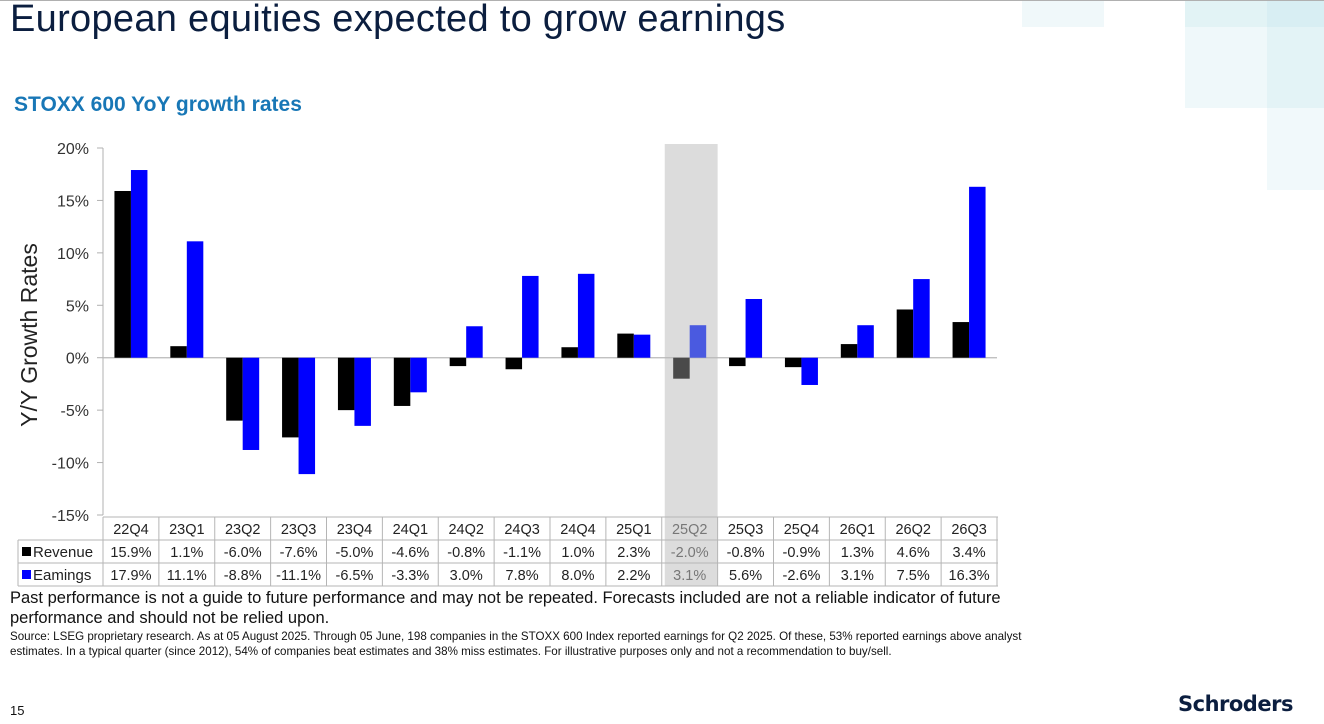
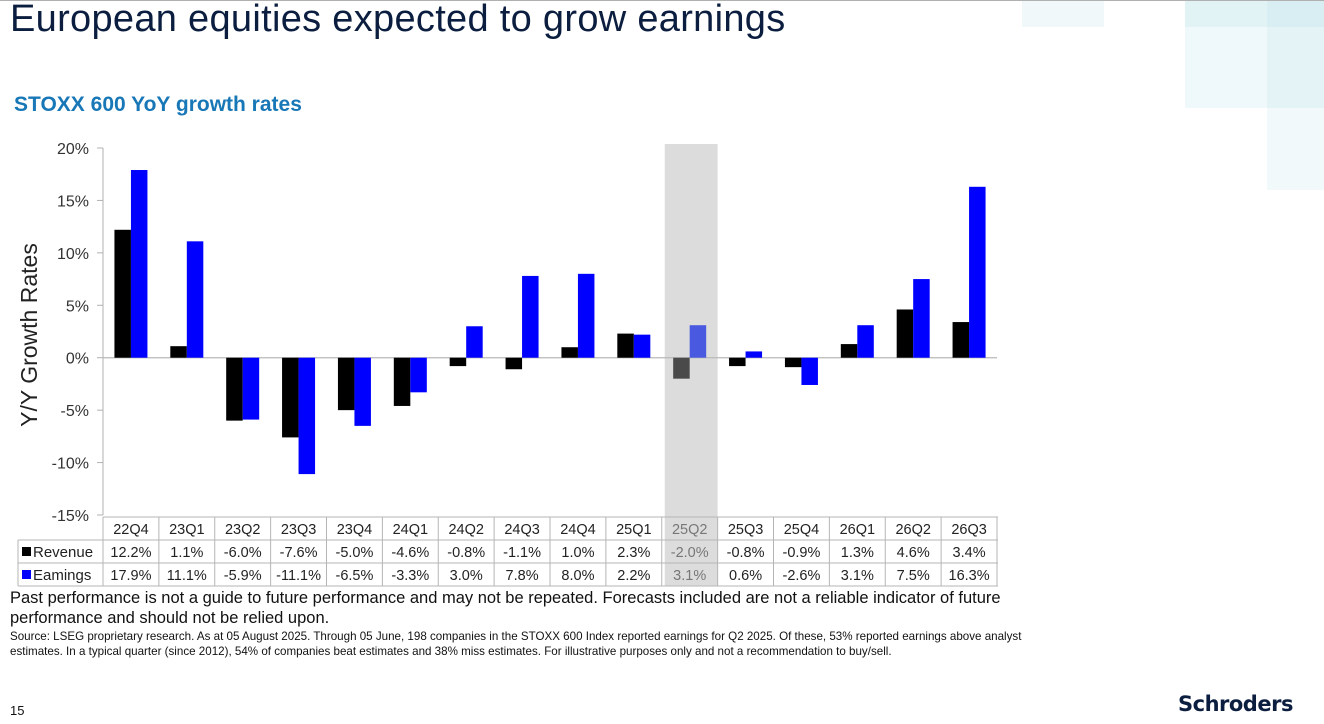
Revenue/22Q4: 15.9% -> 12.2%
Eamings/23Q2: -8.8% -> -5.9%
Eamings/25Q3: 5.6% -> 0.6%
